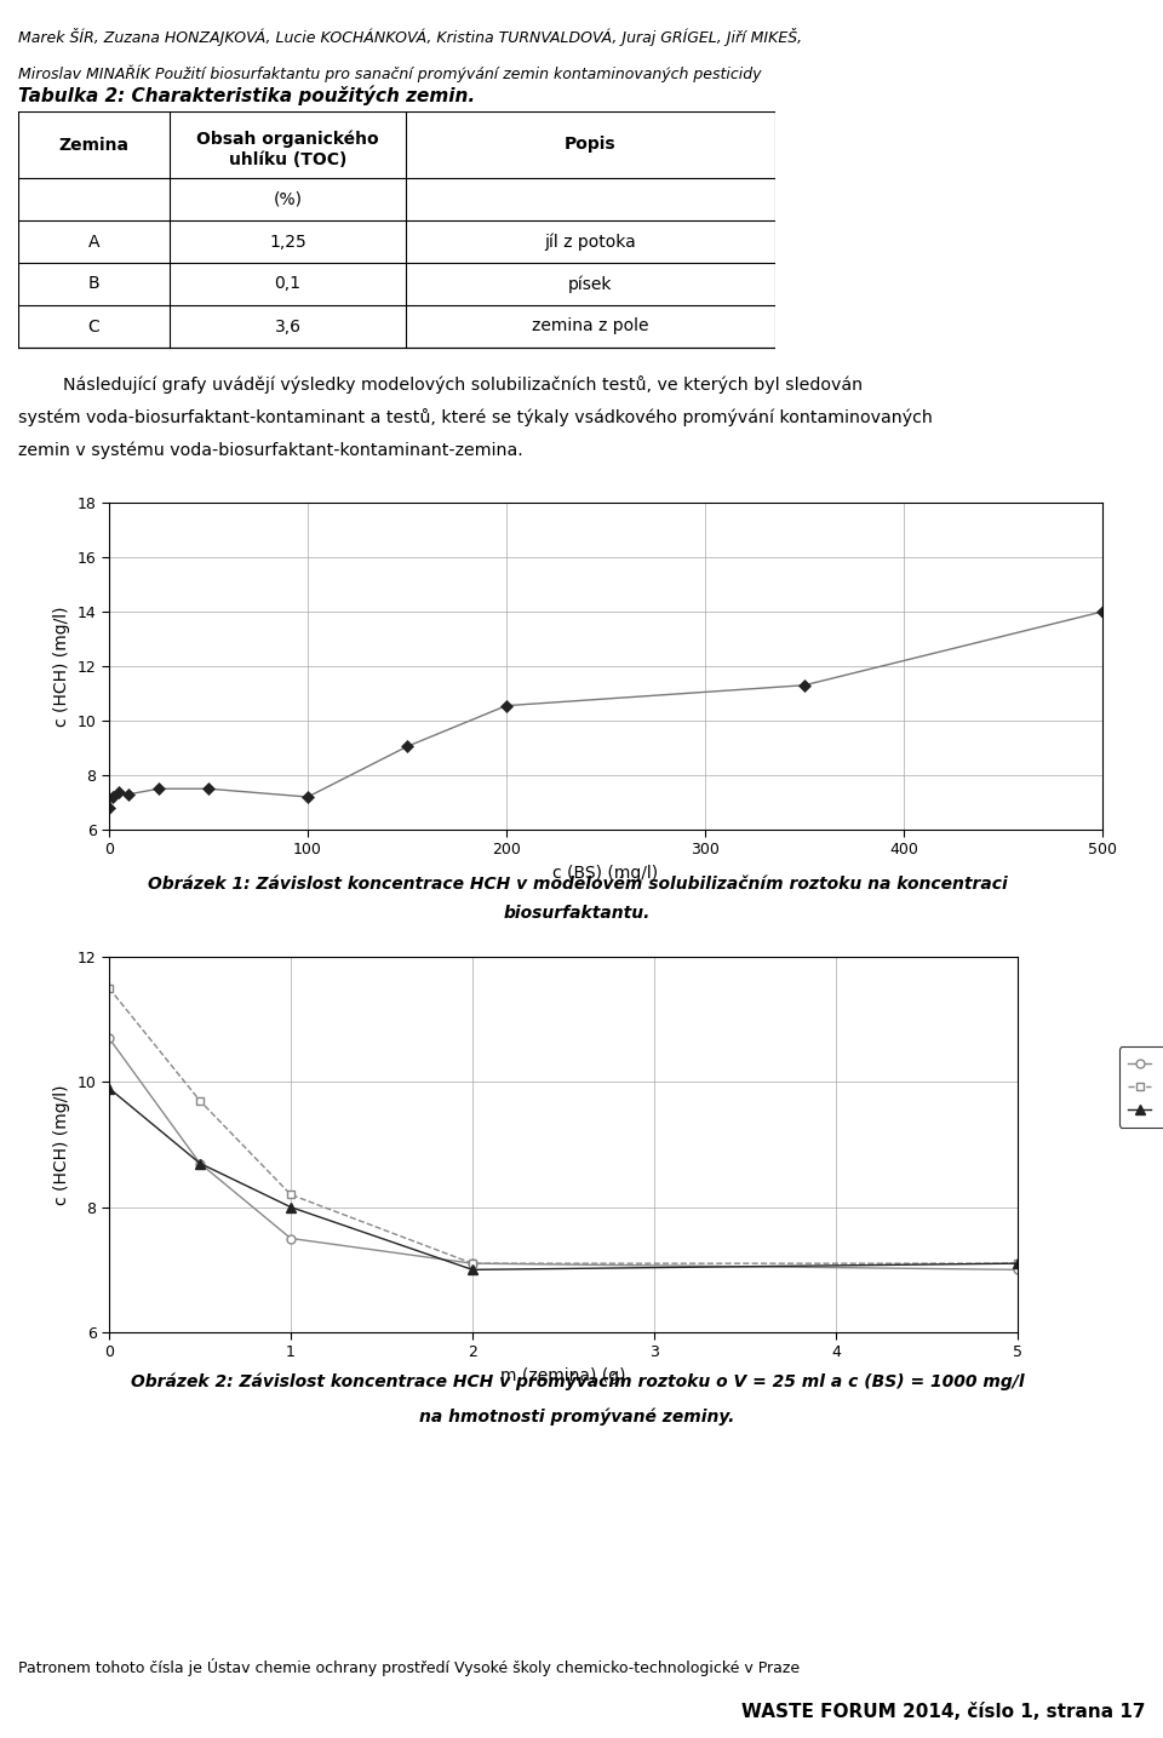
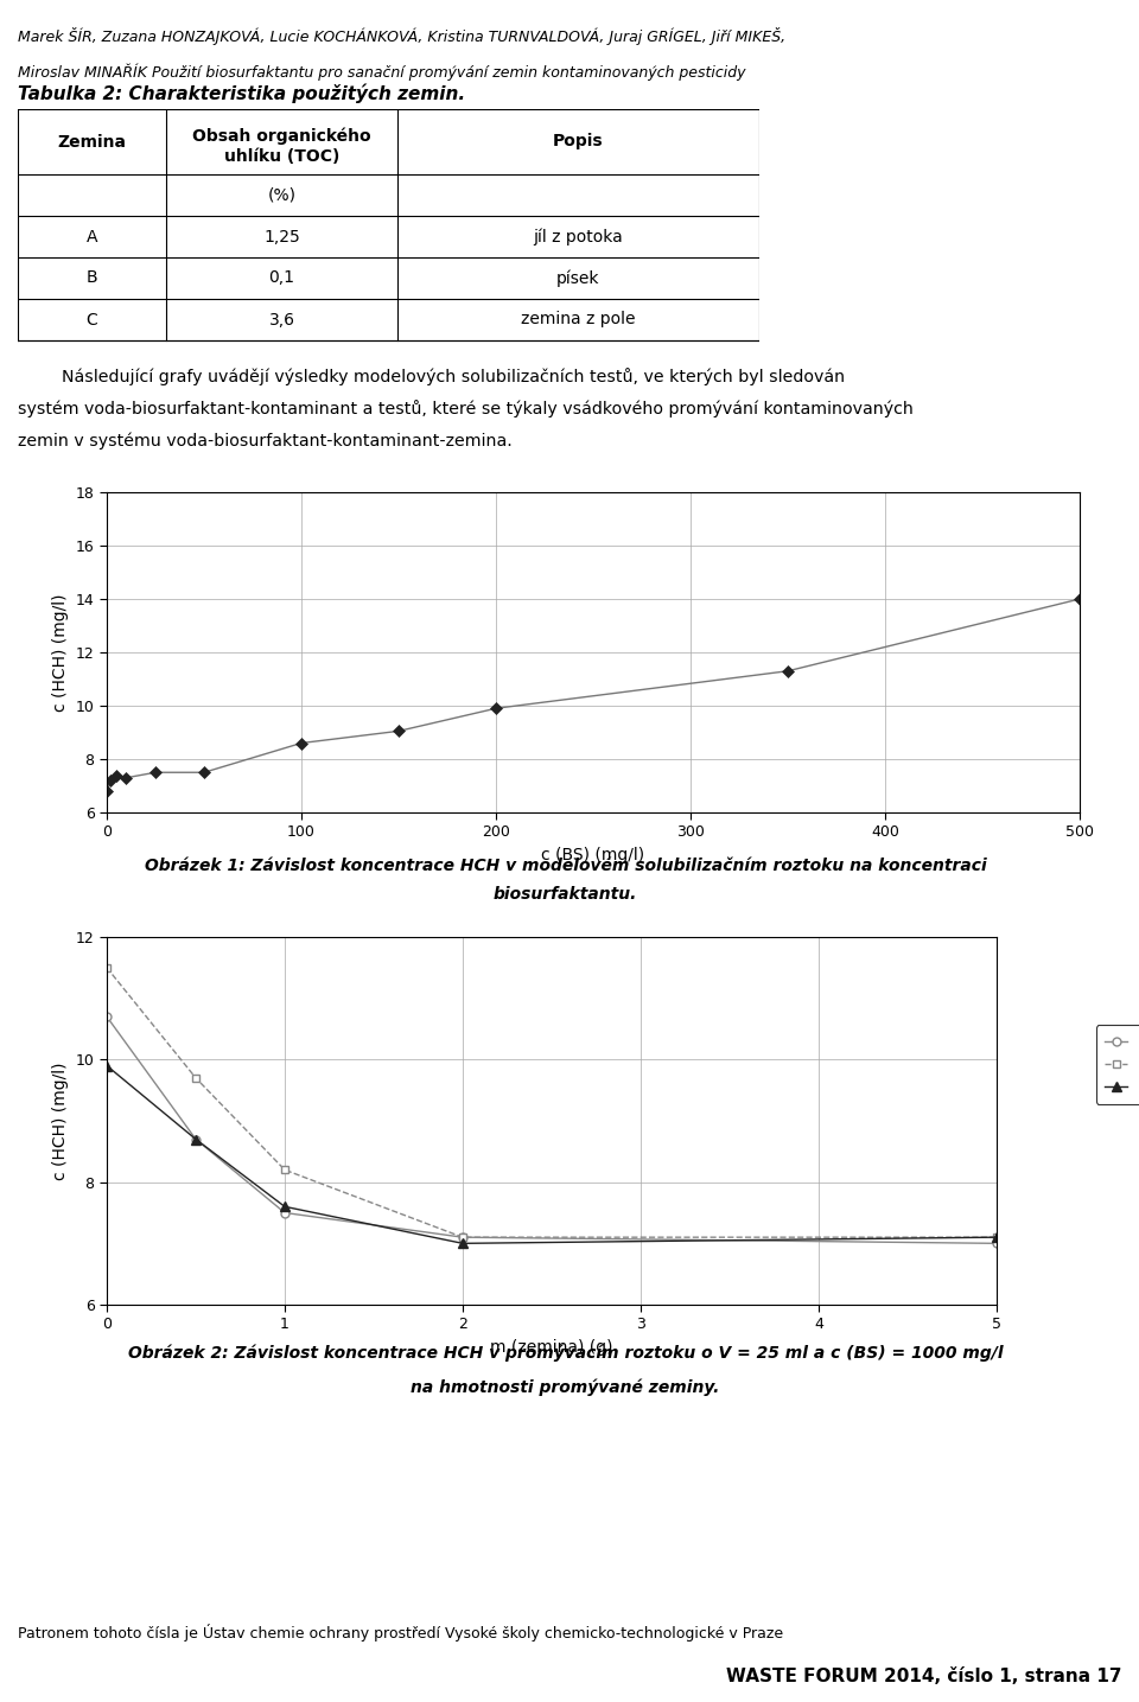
100: 7.20 -> 8.60
200: 10.55 -> 9.90
C/1: 8.0 -> 7.6
